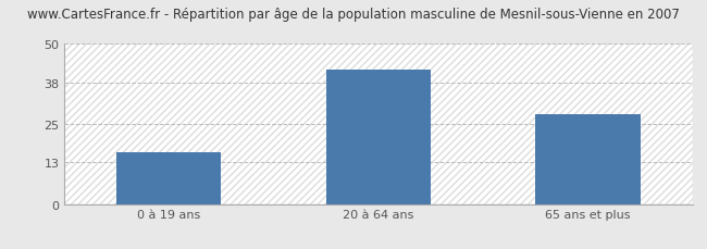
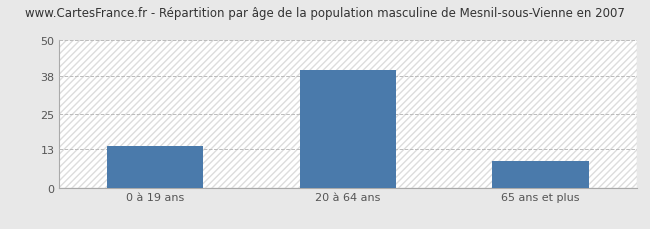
0 à 19 ans: 16 -> 14
20 à 64 ans: 42 -> 40
65 ans et plus: 28 -> 9
